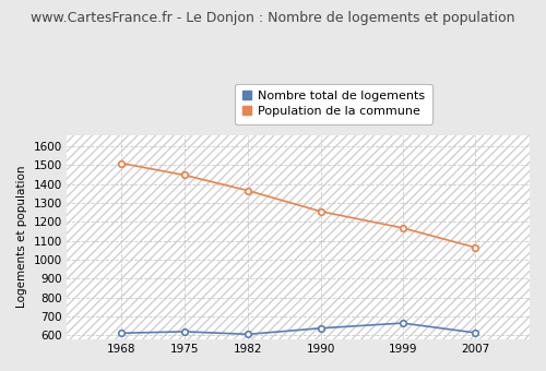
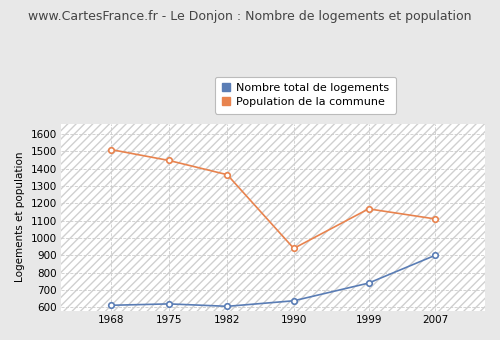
Population de la commune/1990: 1260 -> 940
Nombre total de logements/1999: 660 -> 740
Nombre total de logements/2007: 610 -> 900
Population de la commune/2007: 1060 -> 1110
